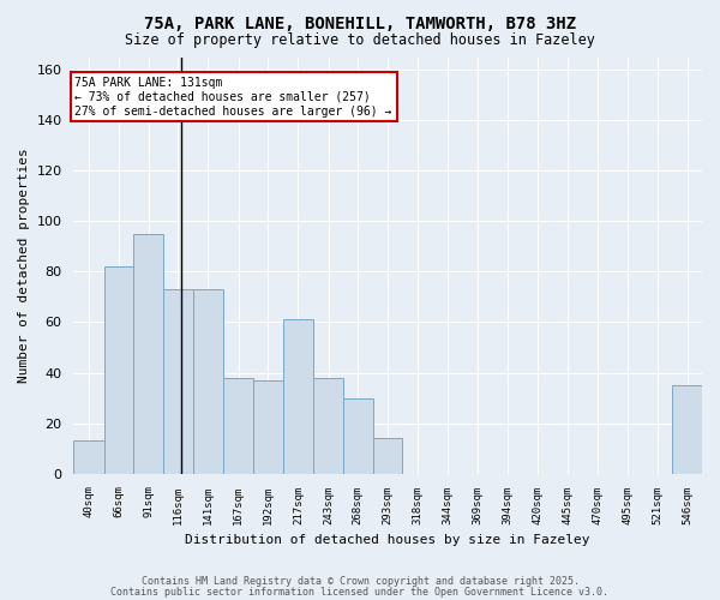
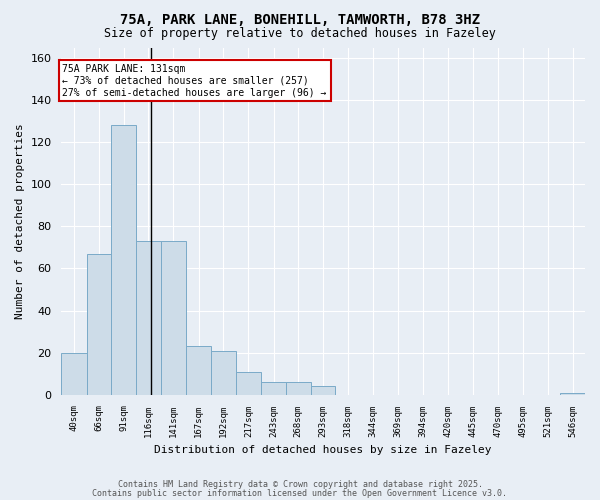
40sqm: 13 -> 20
66sqm: 82 -> 67
91sqm: 95 -> 128
167sqm: 38 -> 23
192sqm: 37 -> 21
217sqm: 61 -> 11
243sqm: 38 -> 6
268sqm: 30 -> 6
293sqm: 14 -> 4
546sqm: 35 -> 1
